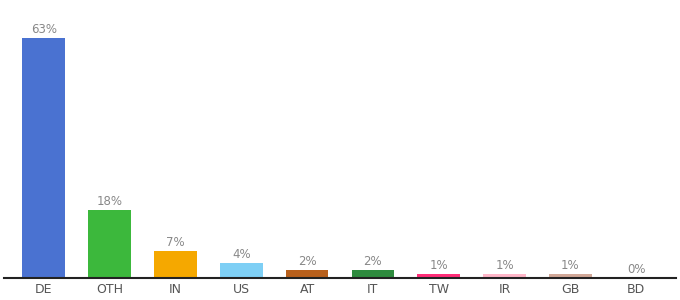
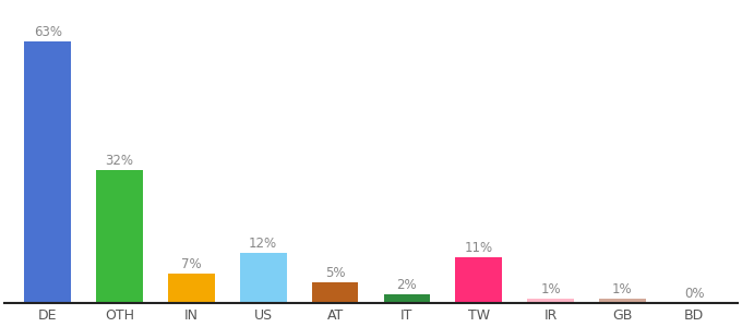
OTH: 18% -> 32%
US: 4% -> 12%
AT: 2% -> 5%
TW: 1% -> 11%
